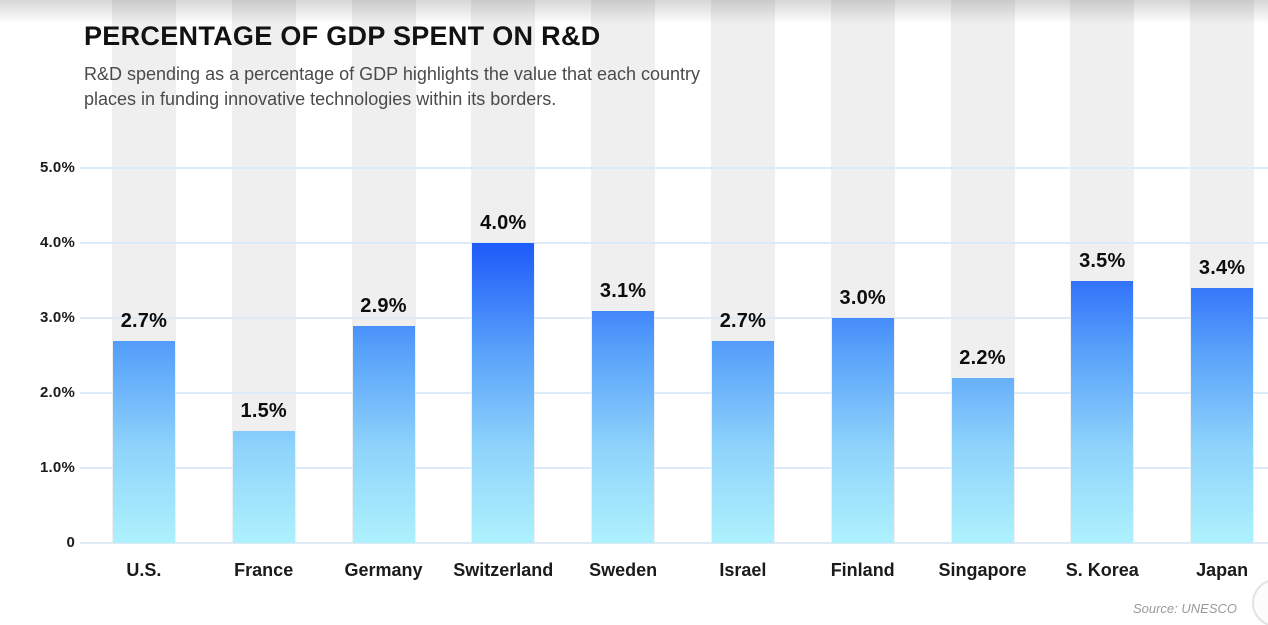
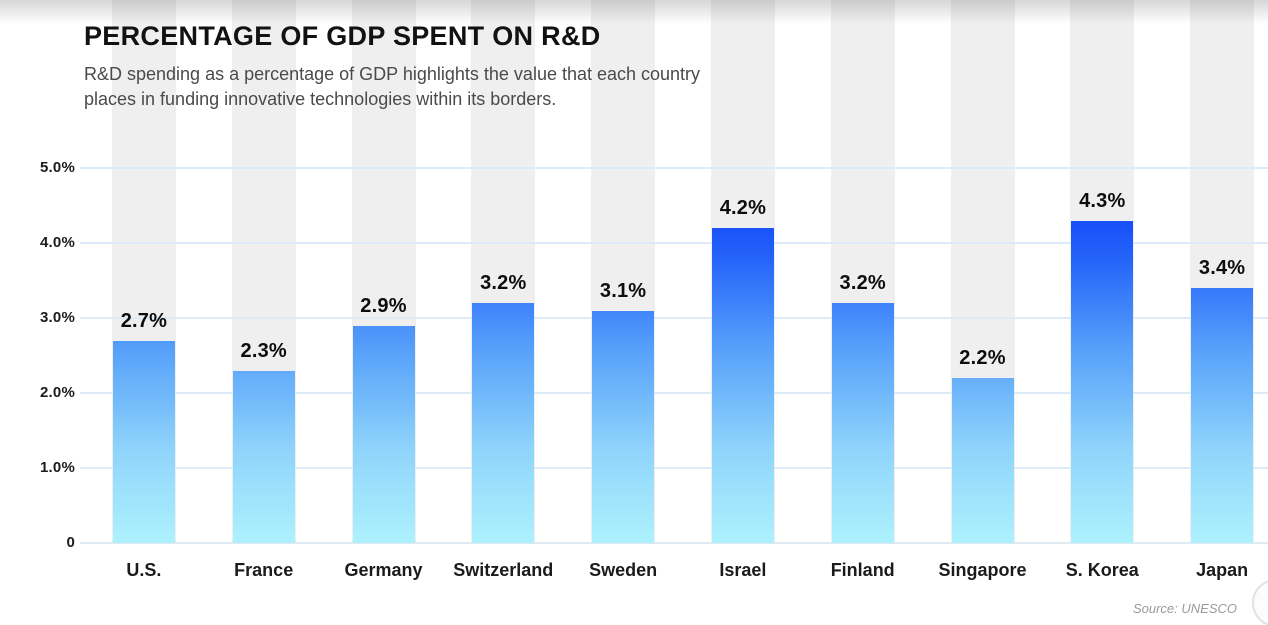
France: 1.5% -> 2.3%
Switzerland: 4.0% -> 3.2%
Israel: 2.7% -> 4.2%
Finland: 3.0% -> 3.2%
S. Korea: 3.5% -> 4.3%
